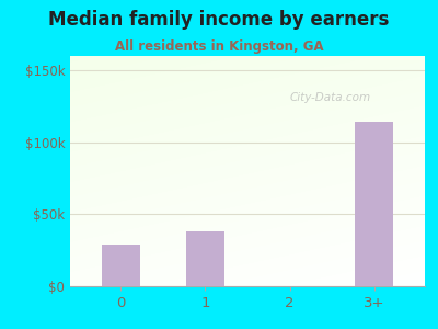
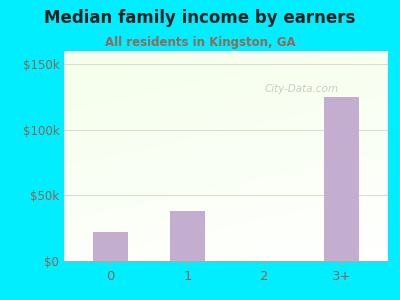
0: $29k -> $22k
3+: $114k -> $125k
